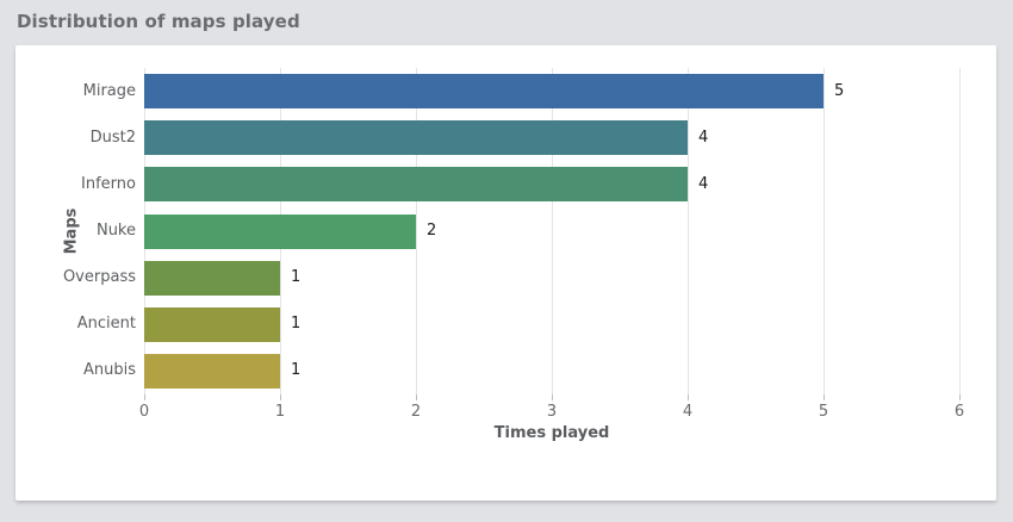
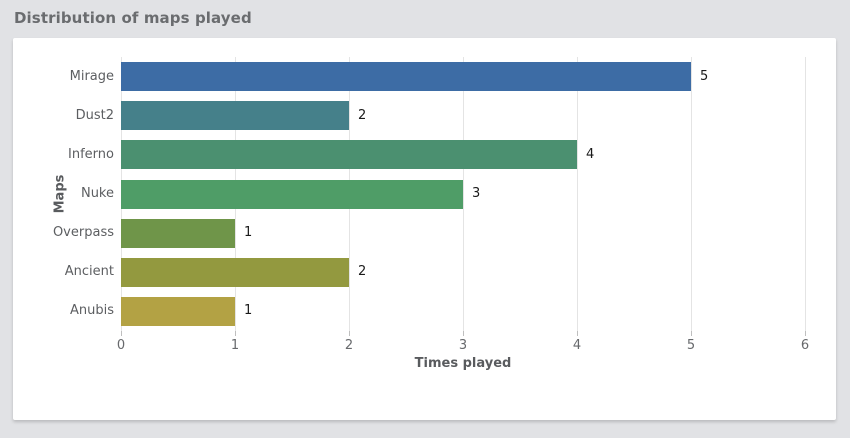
Dust2: 4 -> 2
Nuke: 2 -> 3
Ancient: 1 -> 2
